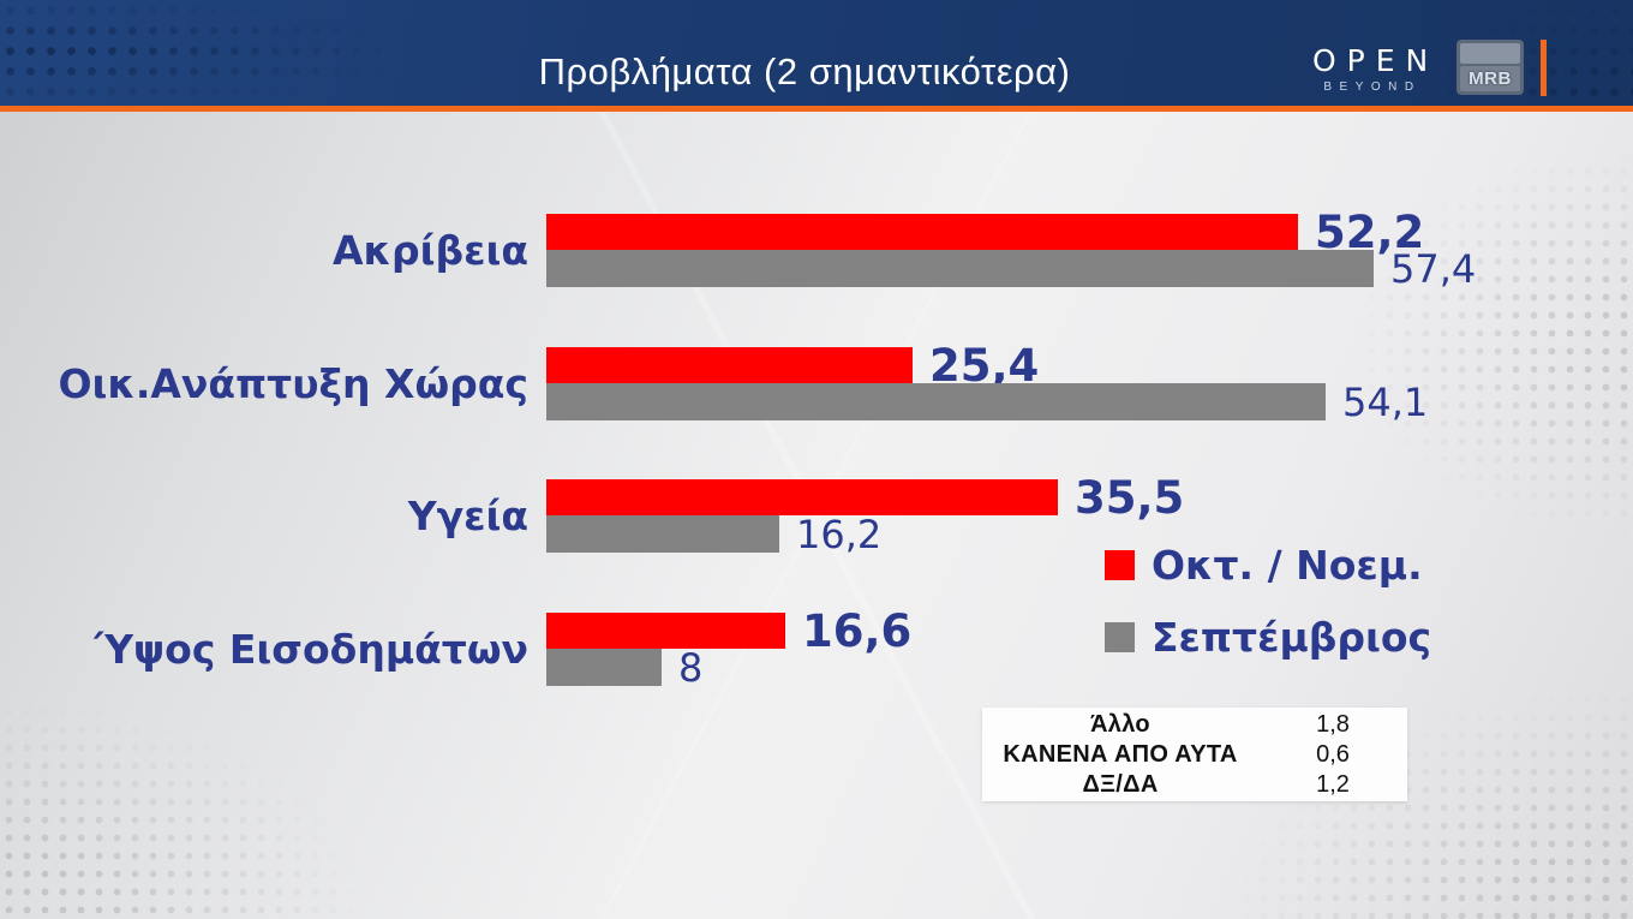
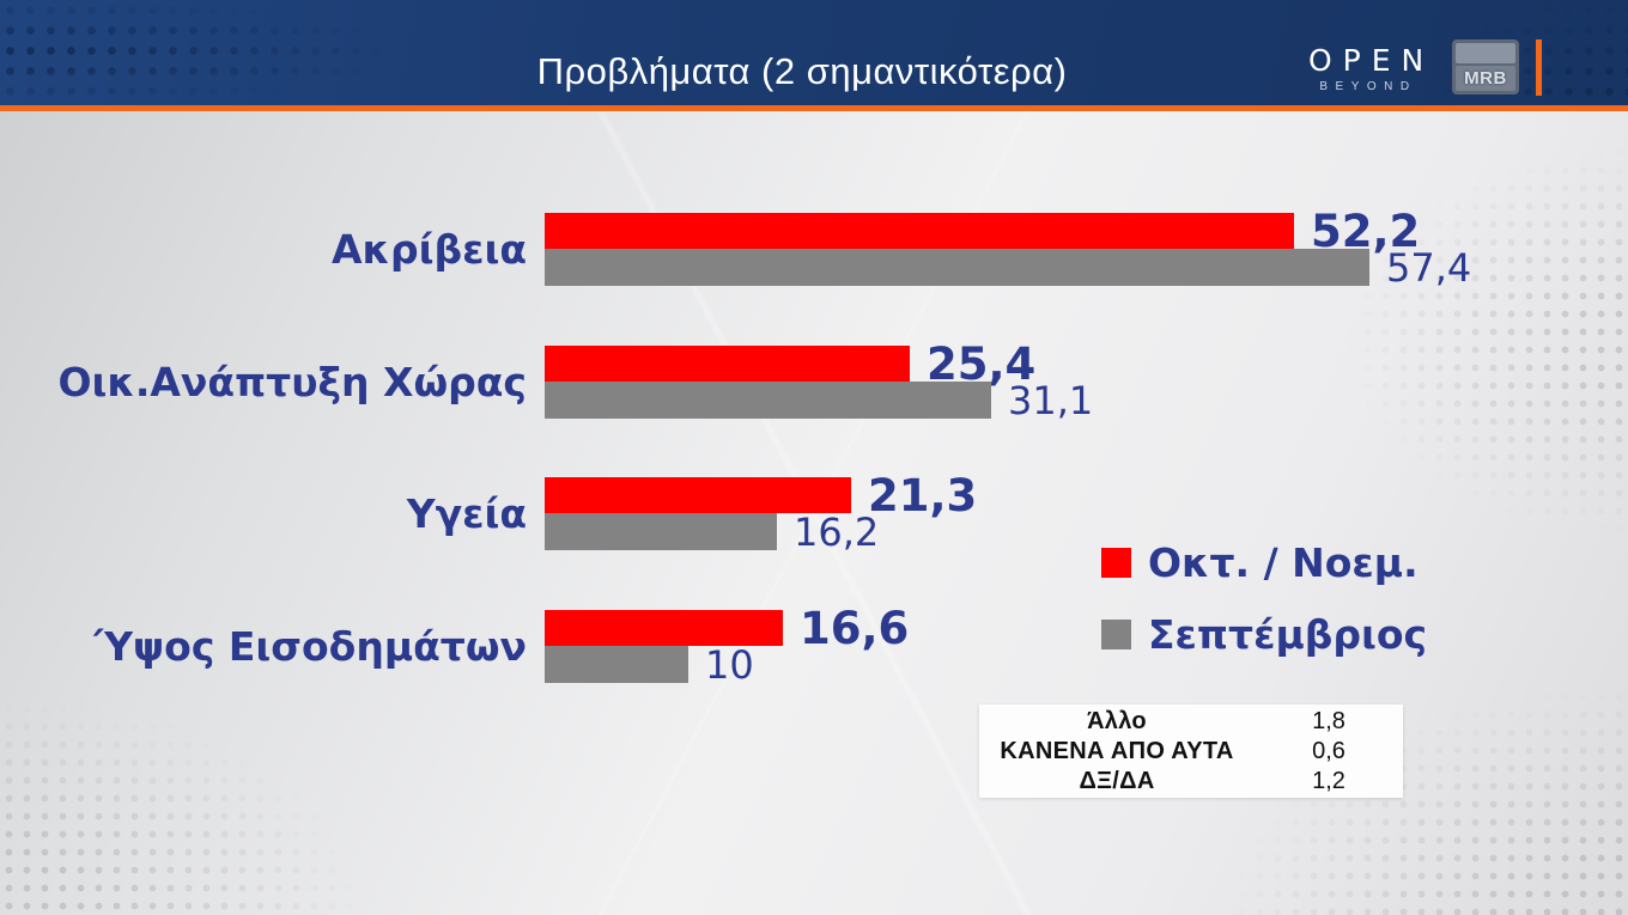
Σεπτέμβριος/Οικ.Ανάπτυξη Χώρας: 54,1 -> 31,1
Οκτ. / Νοεμ./Υγεία: 35,5 -> 21,3
Σεπτέμβριος/Ύψος Εισοδημάτων: 8 -> 10
